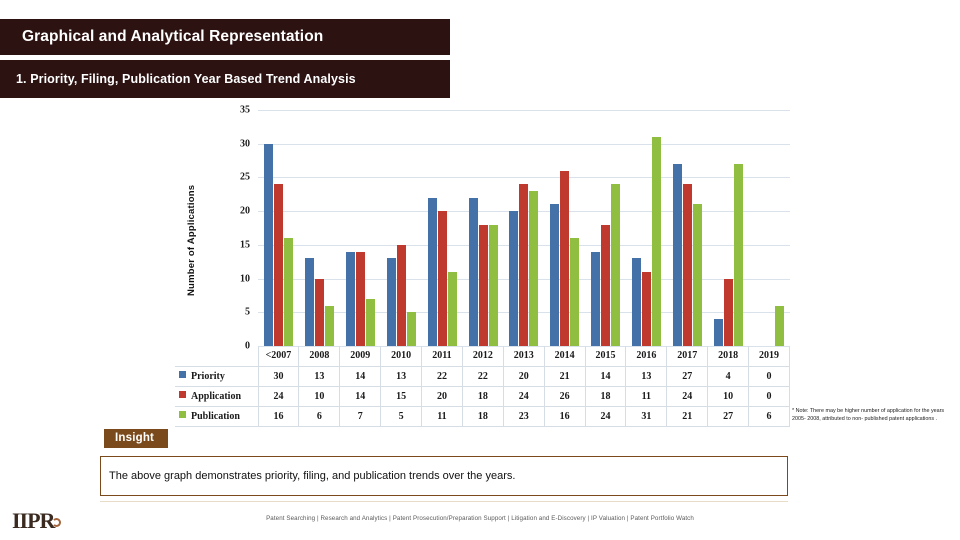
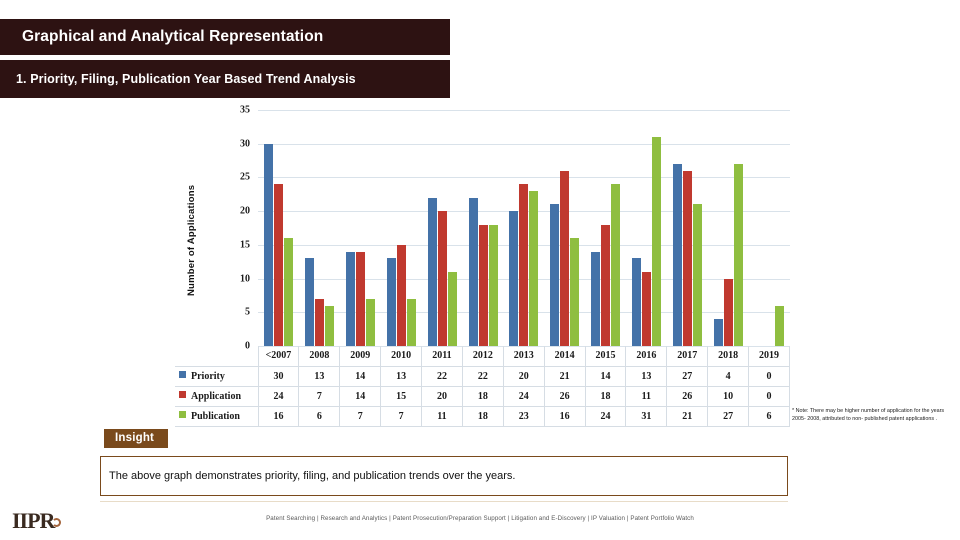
Application/2008: 10 -> 7
Publication/2010: 5 -> 7
Application/2017: 24 -> 26
